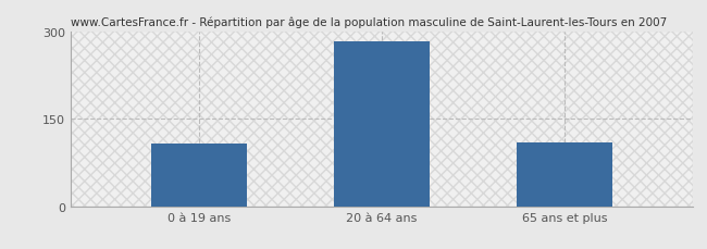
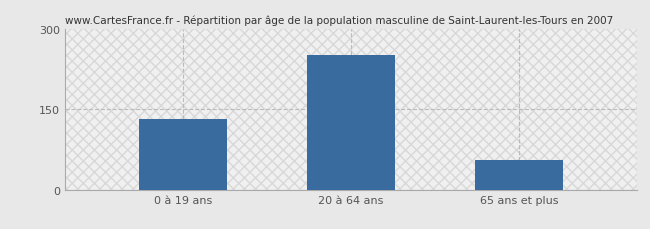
0 à 19 ans: 107 -> 132
20 à 64 ans: 283 -> 252
65 ans et plus: 110 -> 56
